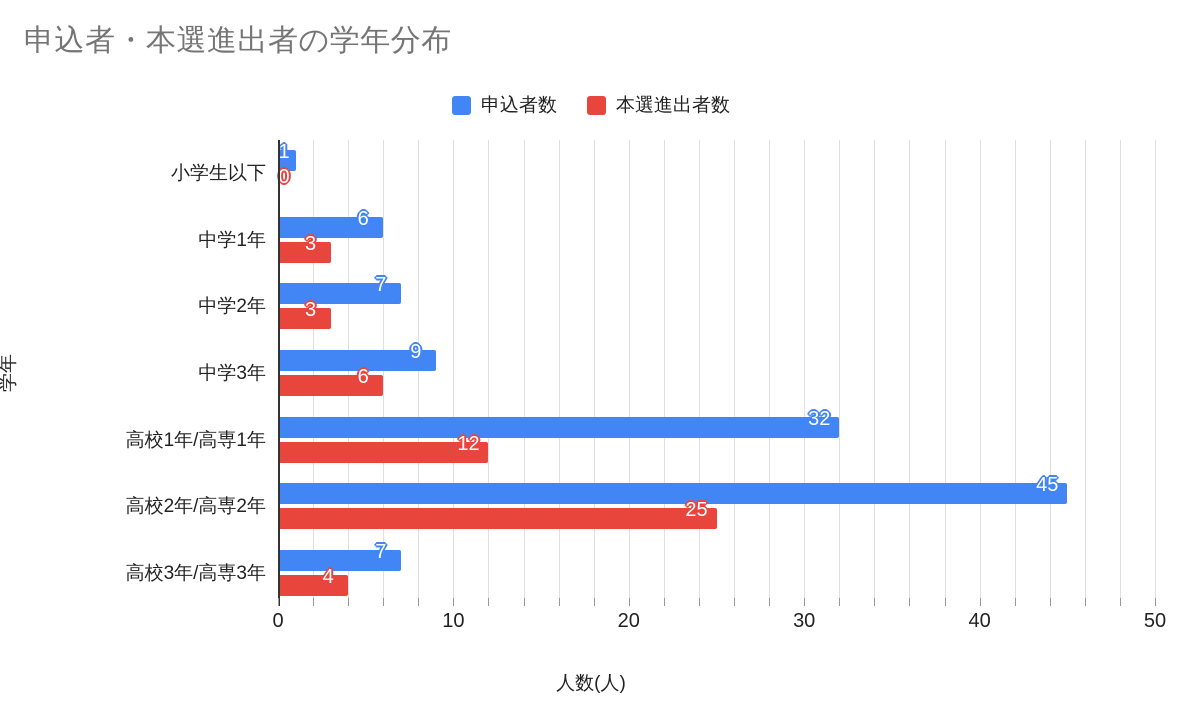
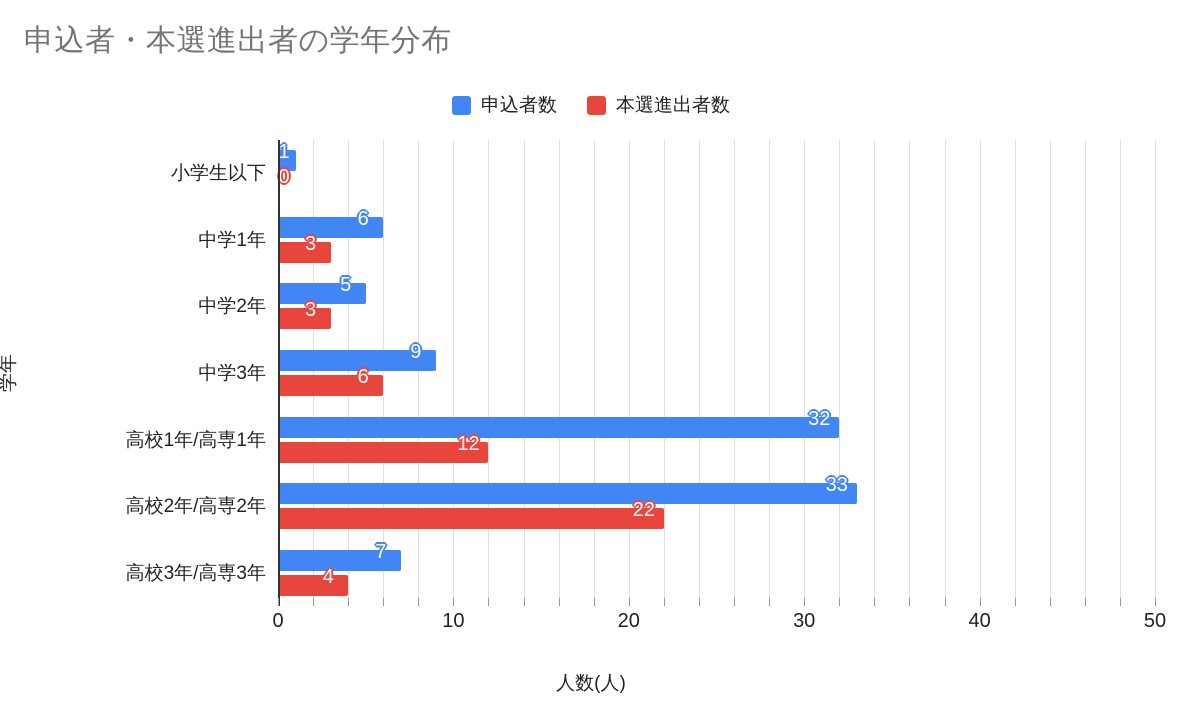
申込者数/中学2年: 7 -> 5
申込者数/高校2年/高専2年: 45 -> 33
本選進出者数/高校2年/高専2年: 25 -> 22
